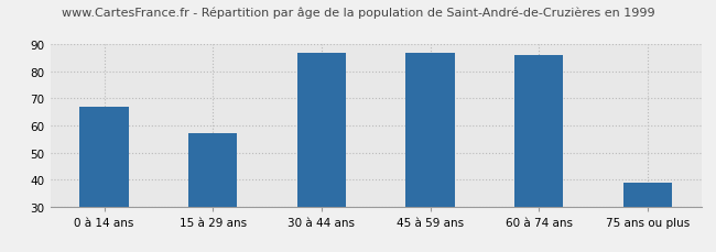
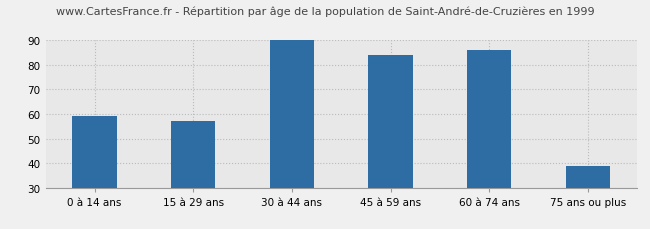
0 à 14 ans: 67 -> 59
30 à 44 ans: 87 -> 90
45 à 59 ans: 87 -> 84
